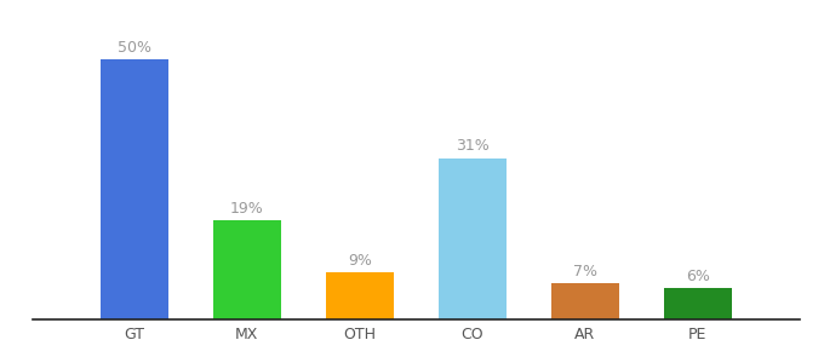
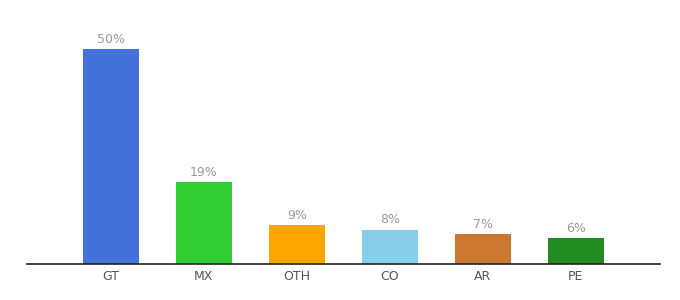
CO: 31% -> 8%
